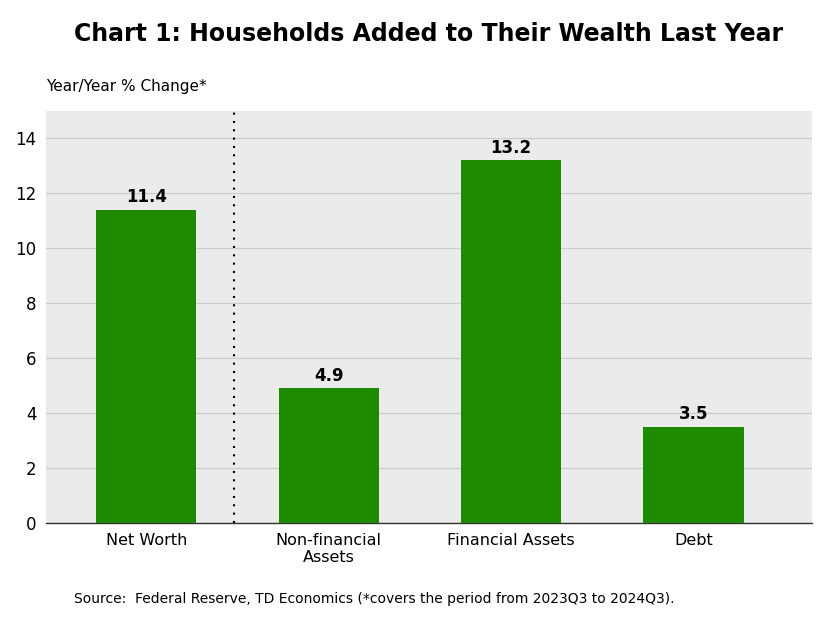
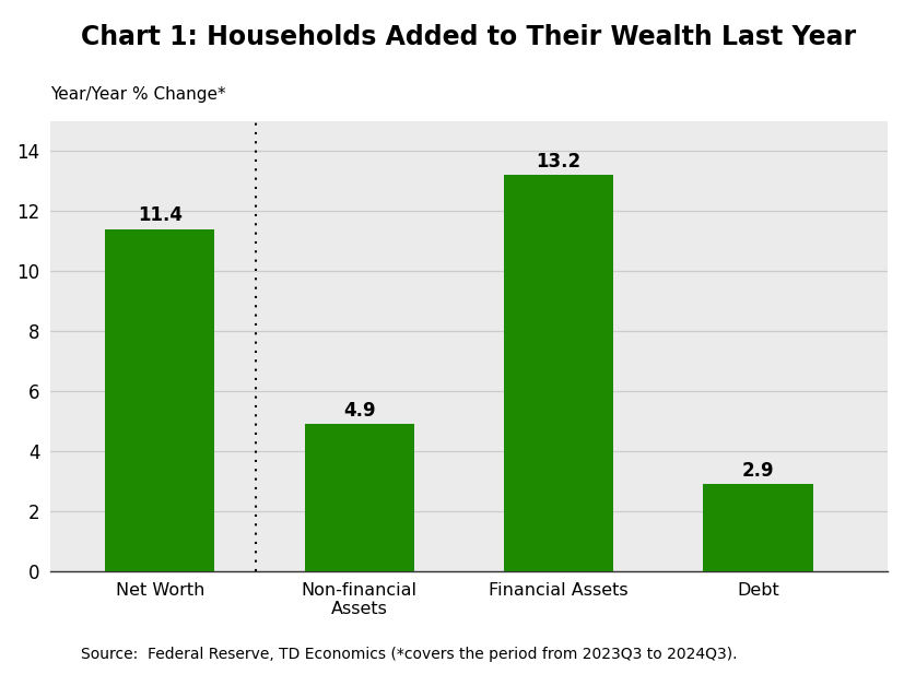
Debt: 3.5 -> 2.9
